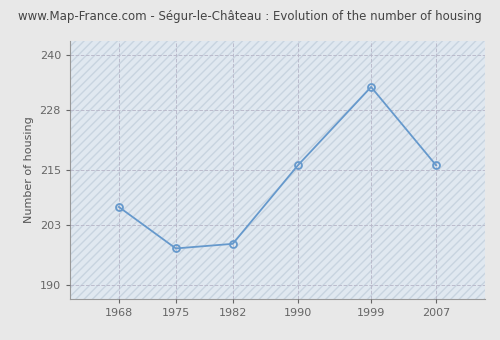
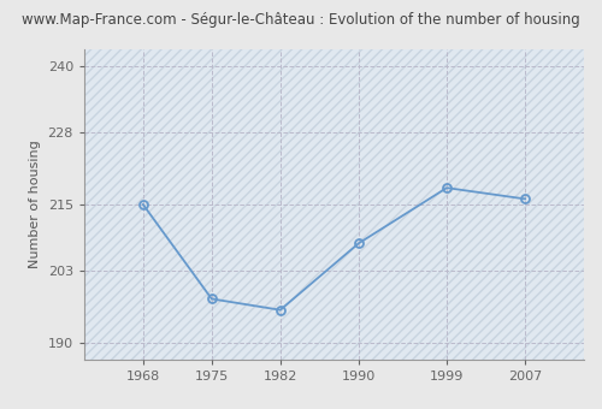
1968: 207 -> 215
1982: 199 -> 196
1990: 216 -> 208
1999: 233 -> 218
